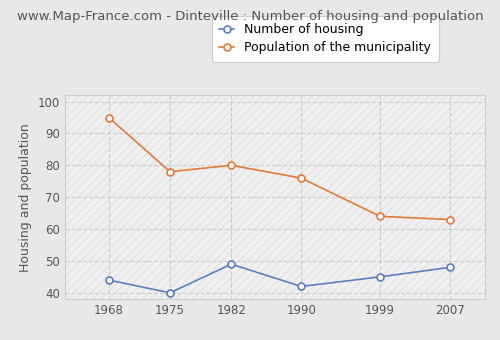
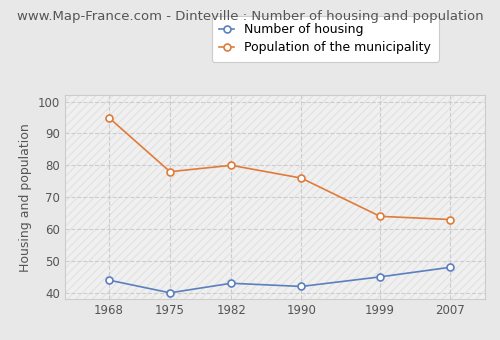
Number of housing/1982: 49 -> 43
